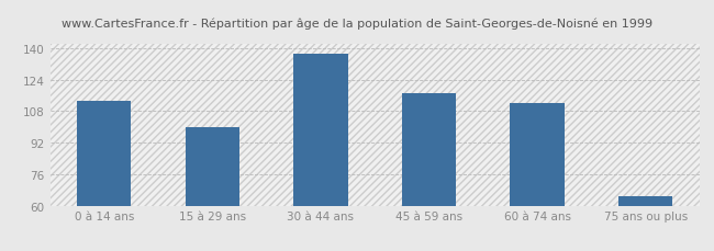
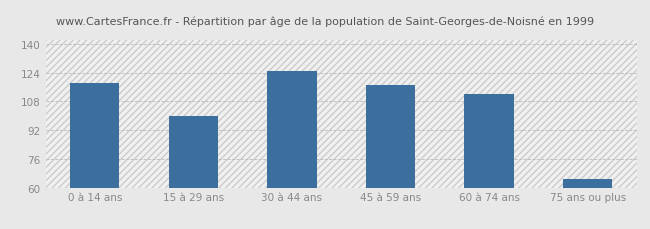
0 à 14 ans: 113 -> 118
30 à 44 ans: 137 -> 125
